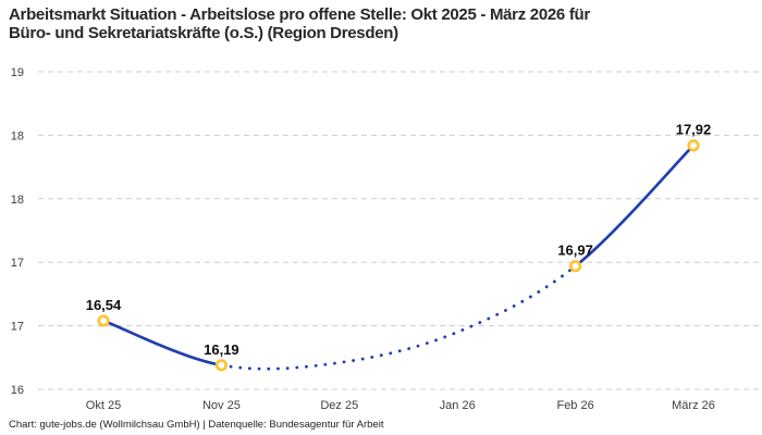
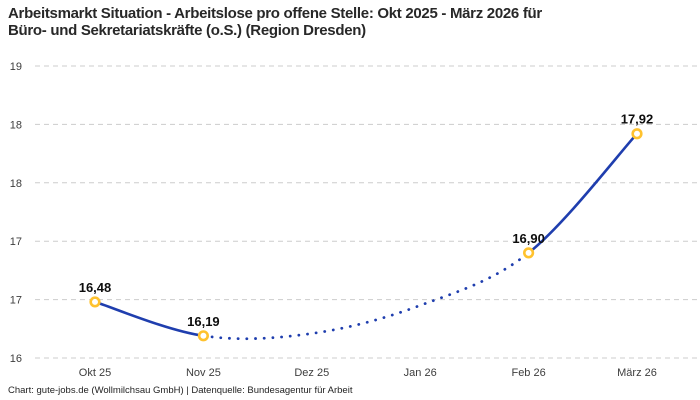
Okt 25: 16,54 -> 16,48
Feb 26: 16,97 -> 16,90
